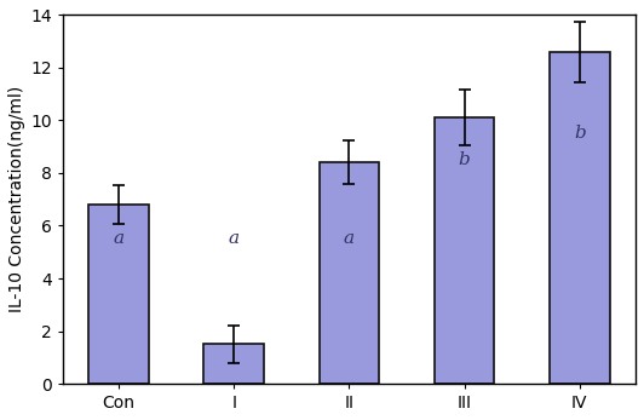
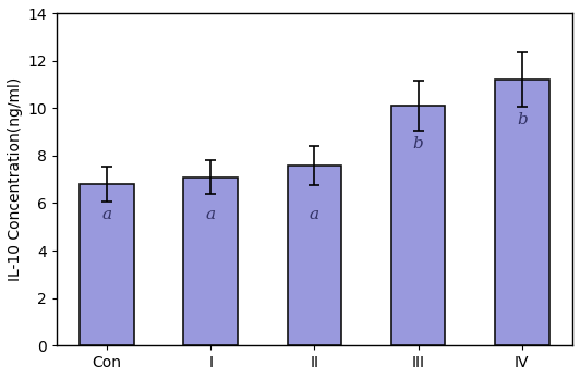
I: 1.5 -> 7.1
II: 8.4 -> 7.6
IV: 12.6 -> 11.2
